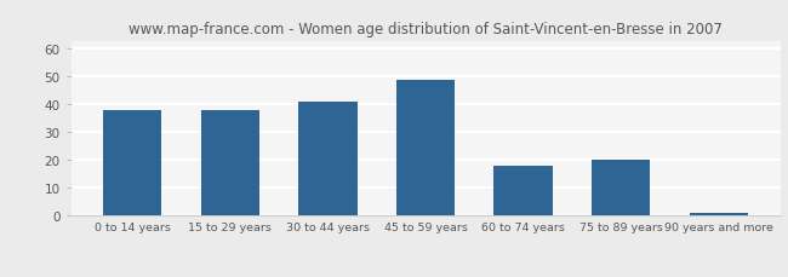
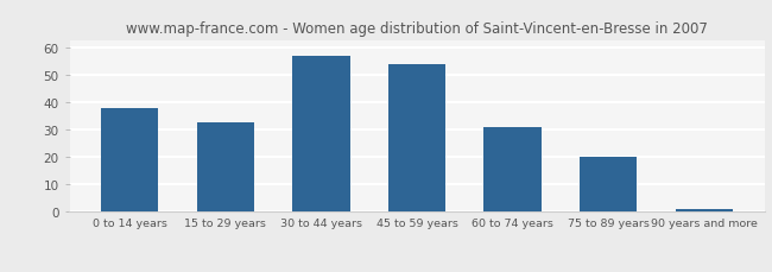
15 to 29 years: 38 -> 33
30 to 44 years: 41 -> 57
45 to 59 years: 49 -> 54
60 to 74 years: 18 -> 31
